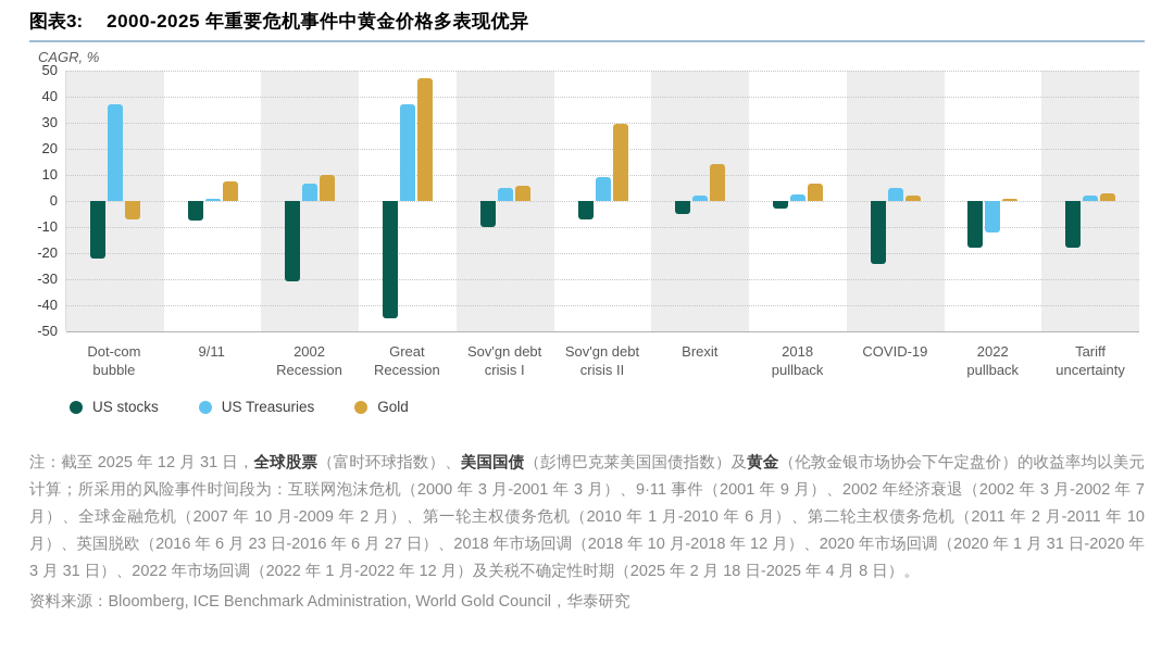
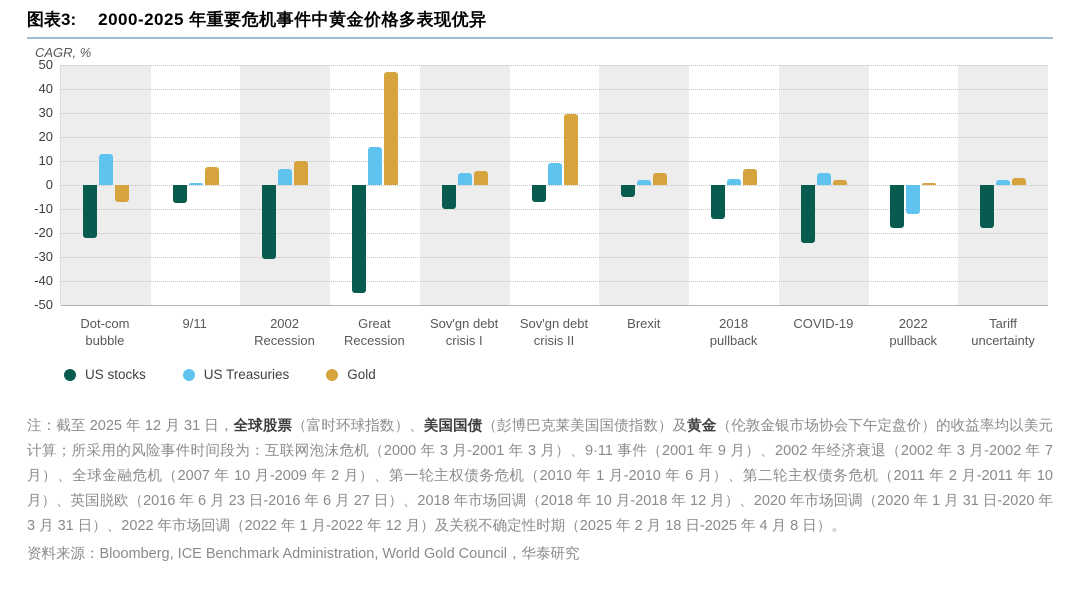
US Treasuries/Dot-com bubble: 37 -> 13
US Treasuries/Great Recession: 37 -> 16
Gold/Brexit: 14 -> 5
US stocks/2018 pullback: -3 -> -14
